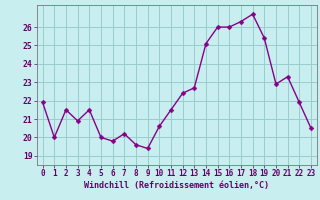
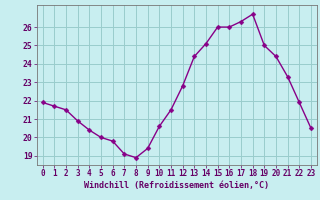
1: 20.0 -> 21.7
4: 21.5 -> 20.4
7: 20.2 -> 19.1
8: 19.6 -> 18.9
12: 22.4 -> 22.8
13: 22.7 -> 24.4
19: 25.4 -> 25.0
20: 22.9 -> 24.4
